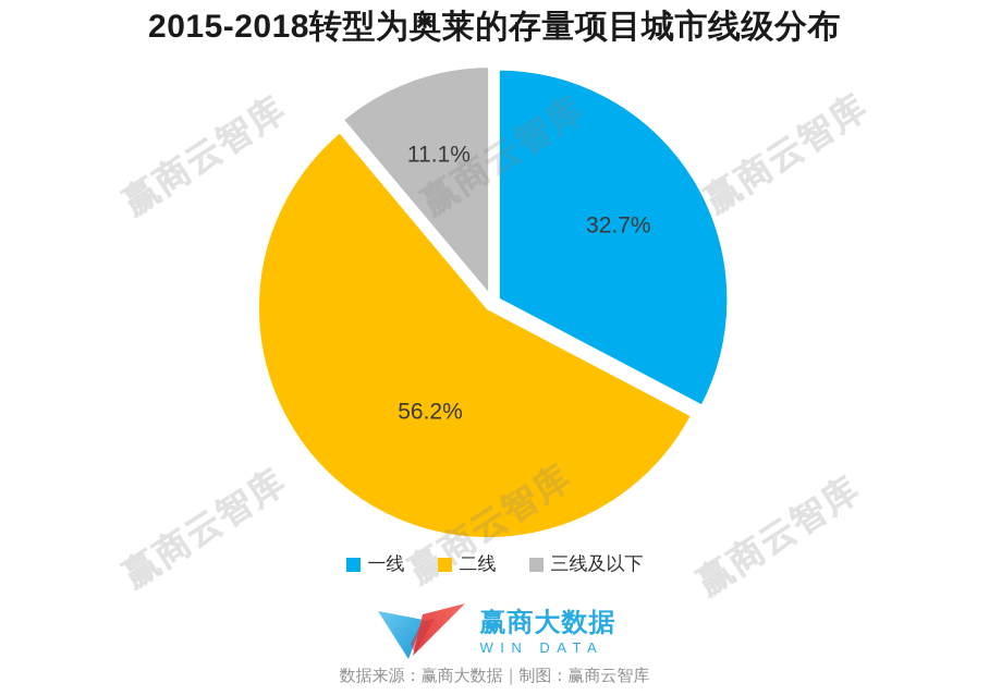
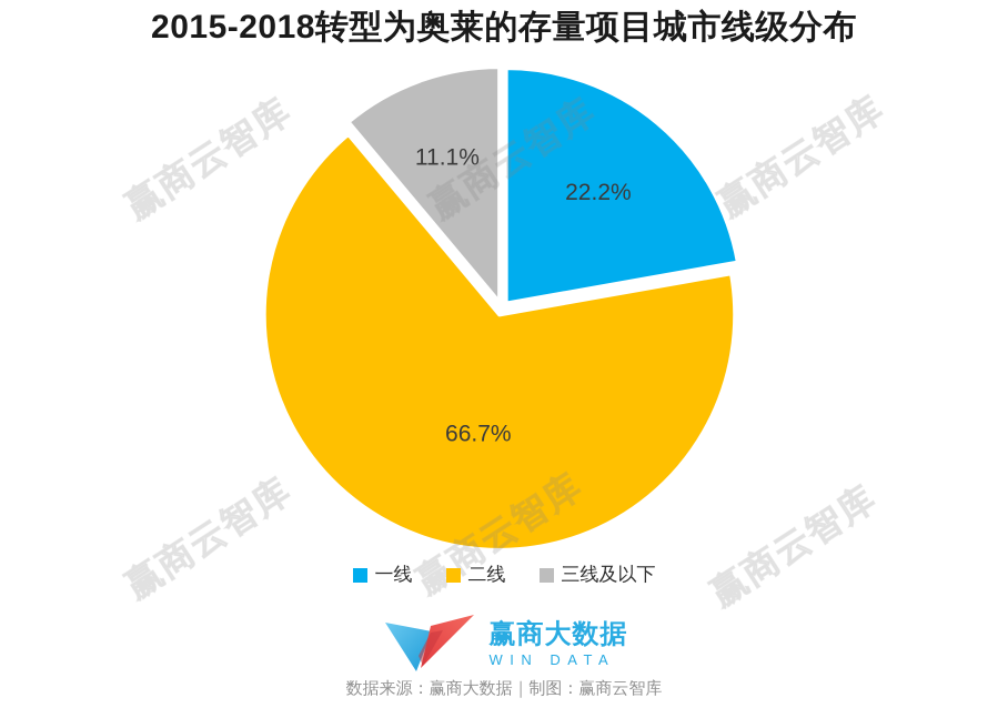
一线: 32.7% -> 22.2%
二线: 56.2% -> 66.7%
